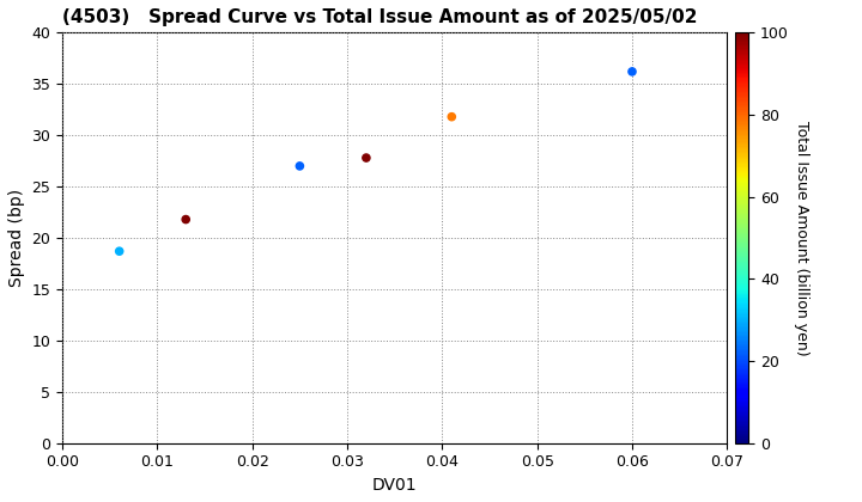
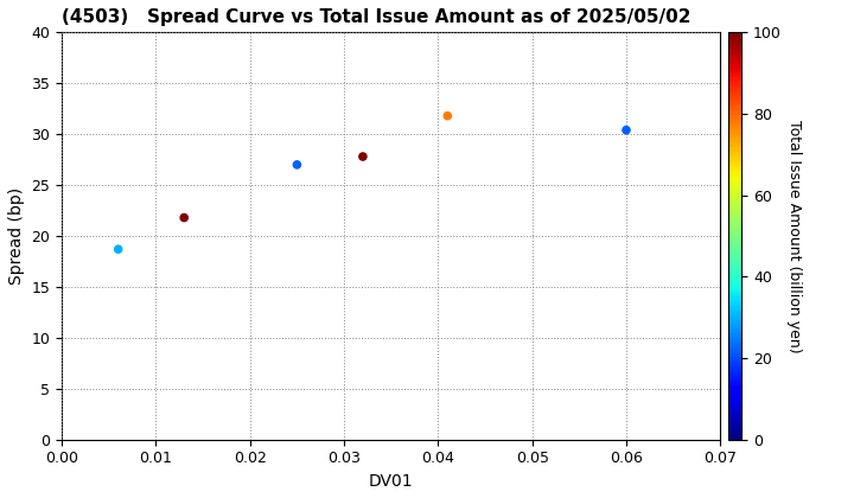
0.06: 36.2 -> 30.4
